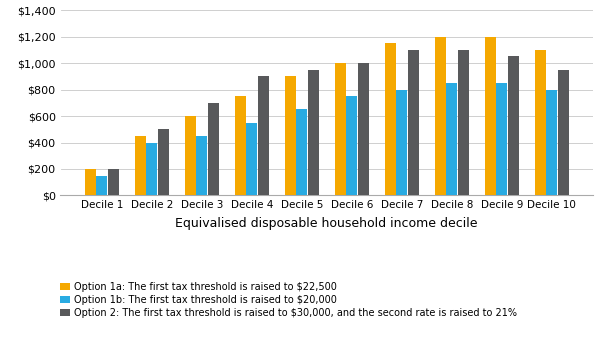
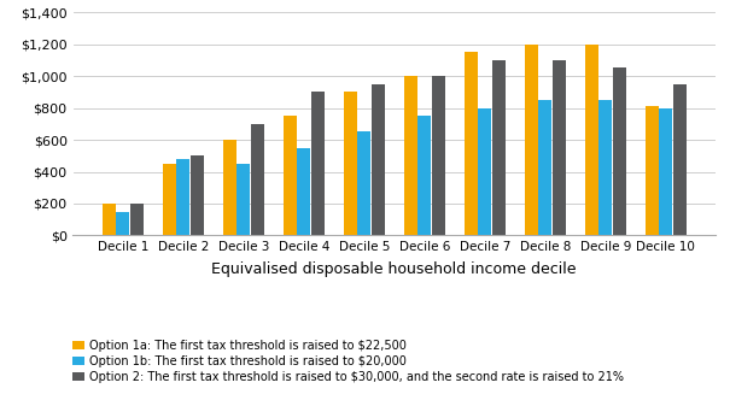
Option 1b: The first tax threshold is raised to $20,000/Decile 2: $400 -> $480
Option 1a: The first tax threshold is raised to $22,500/Decile 10: $1,100 -> $810
